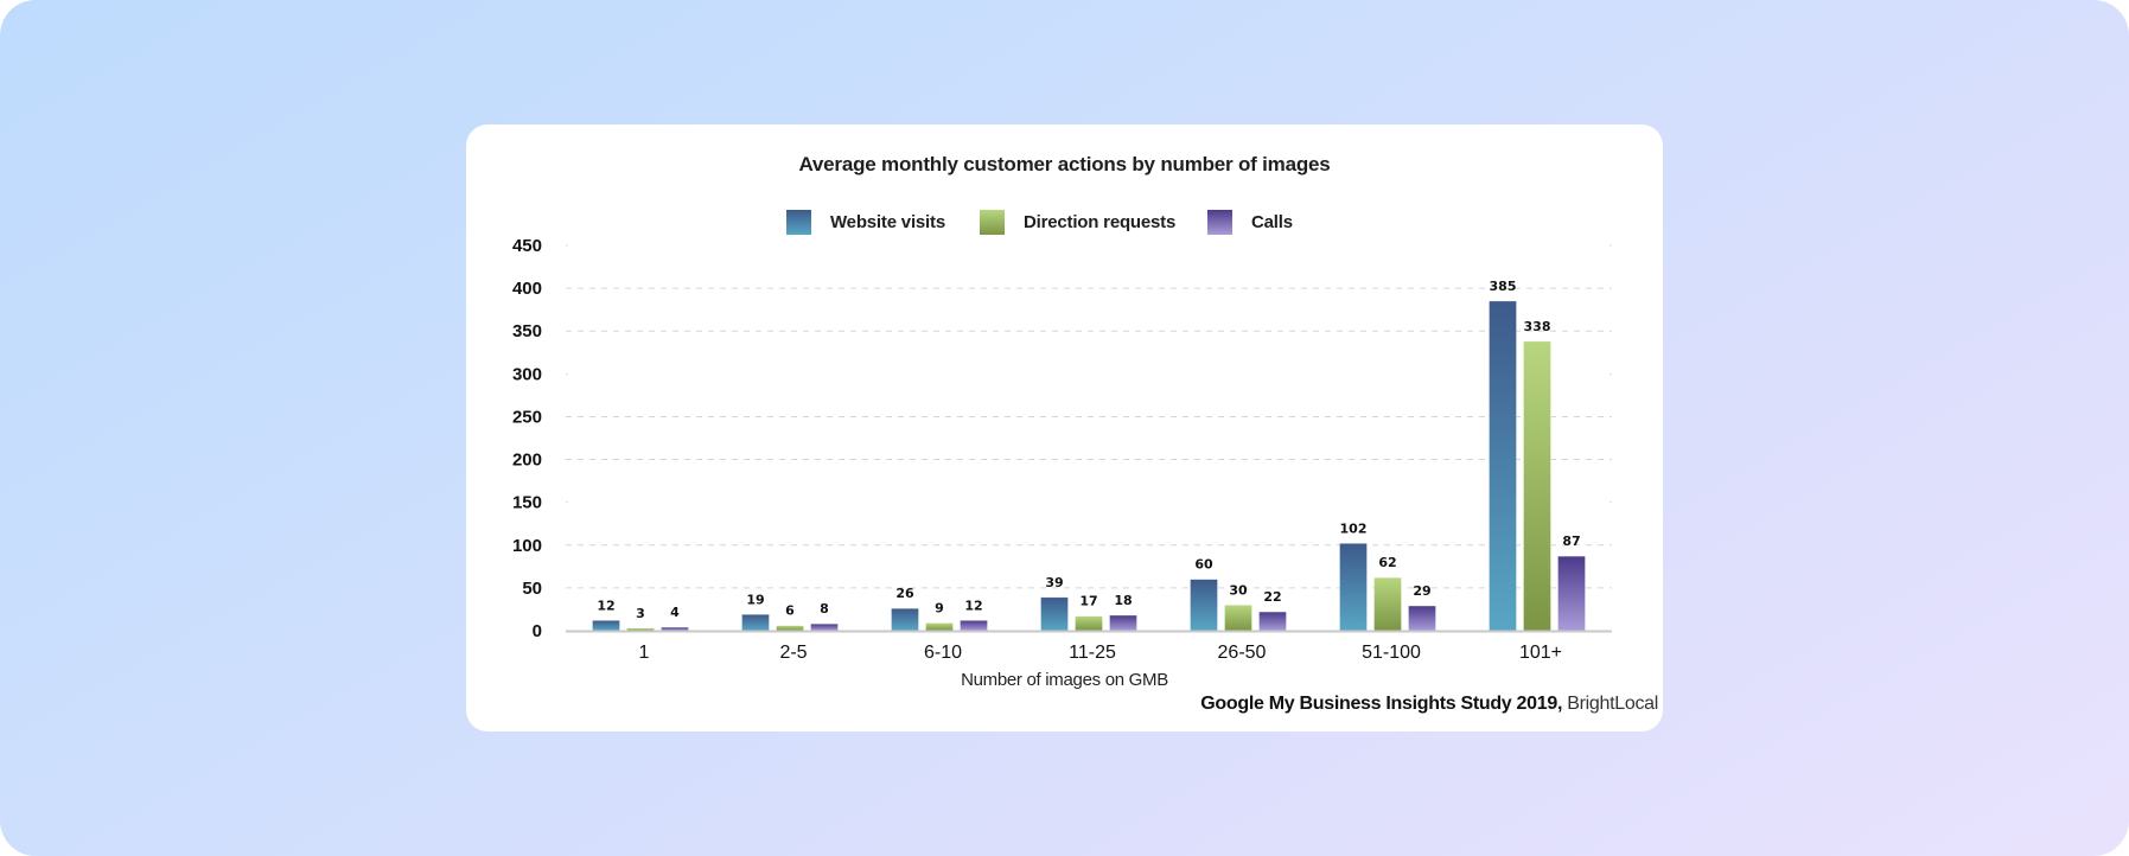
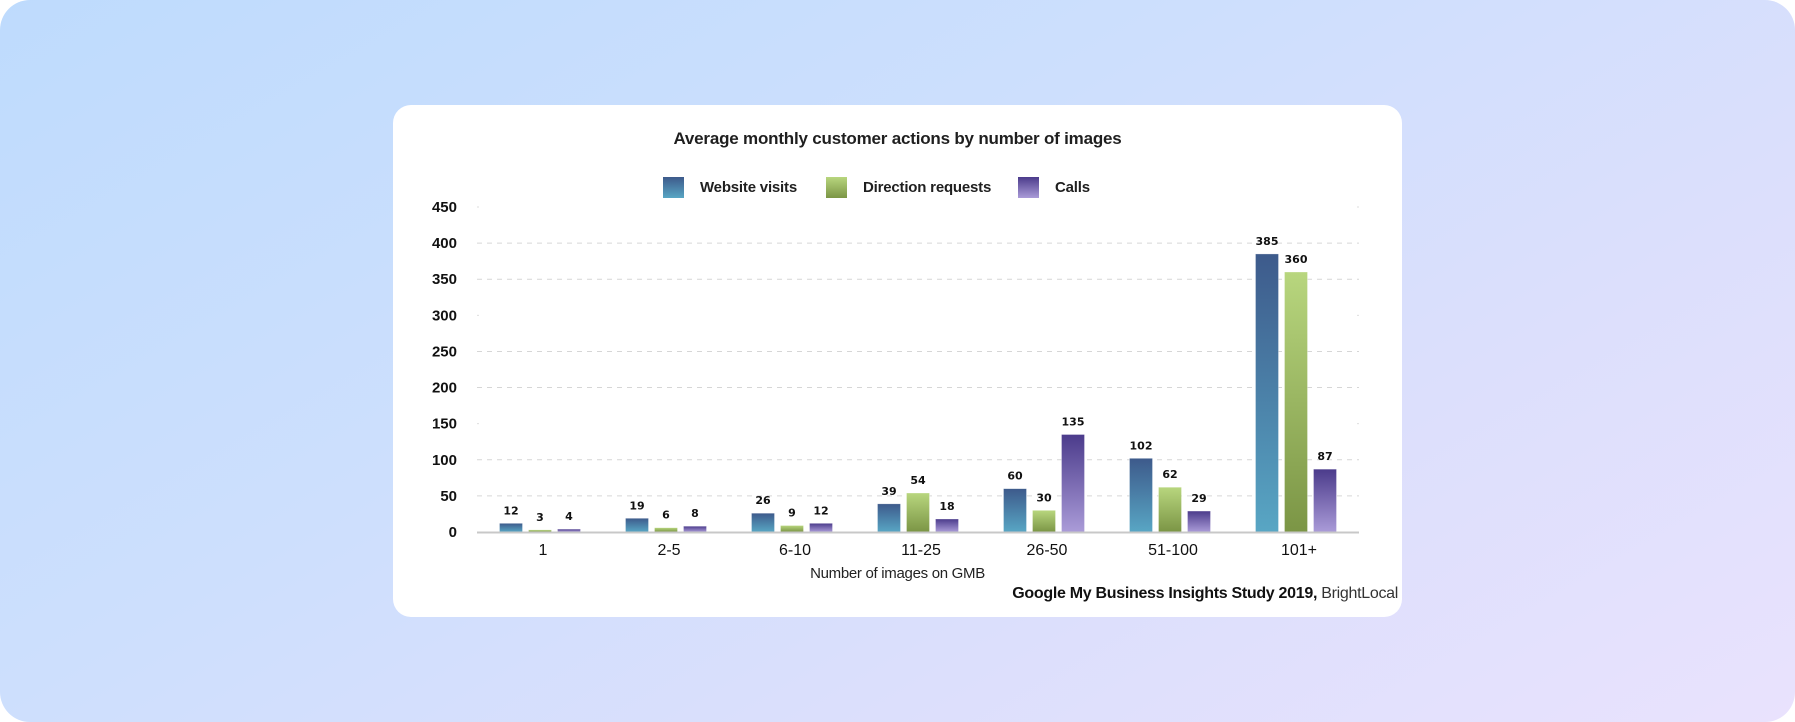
Direction requests/11-25: 17 -> 54
Calls/26-50: 22 -> 135
Direction requests/101+: 338 -> 360
